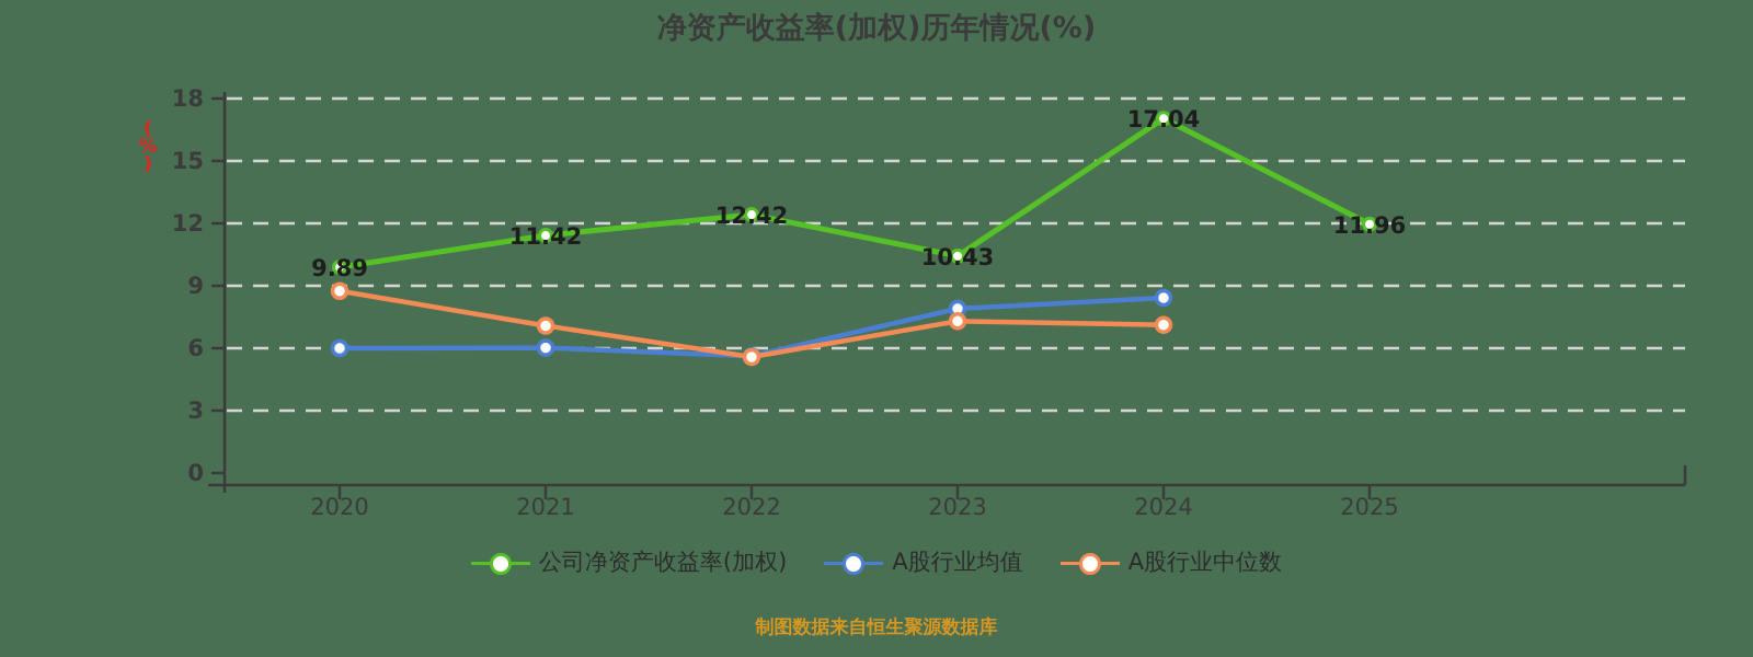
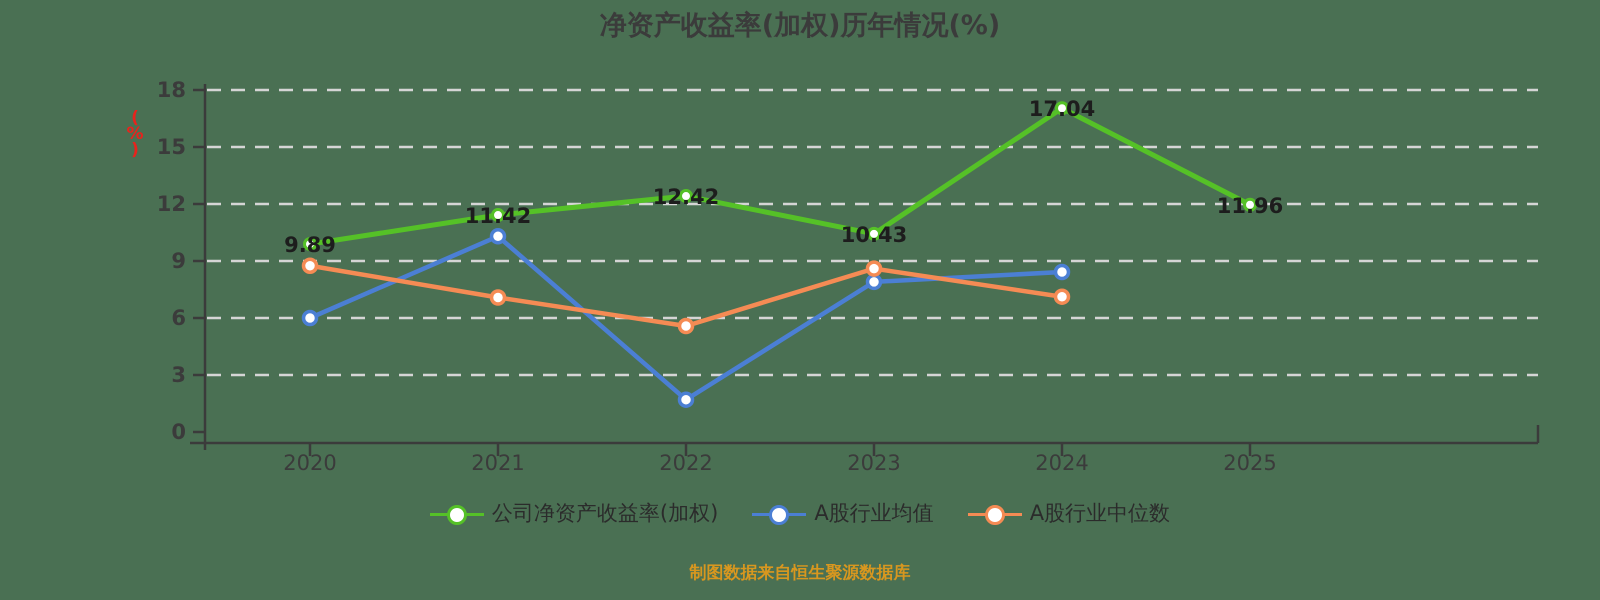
A股行业均值/2021: 6.0 -> 10.3
A股行业均值/2022: 5.6 -> 1.7
A股行业中位数/2023: 7.3 -> 8.6
